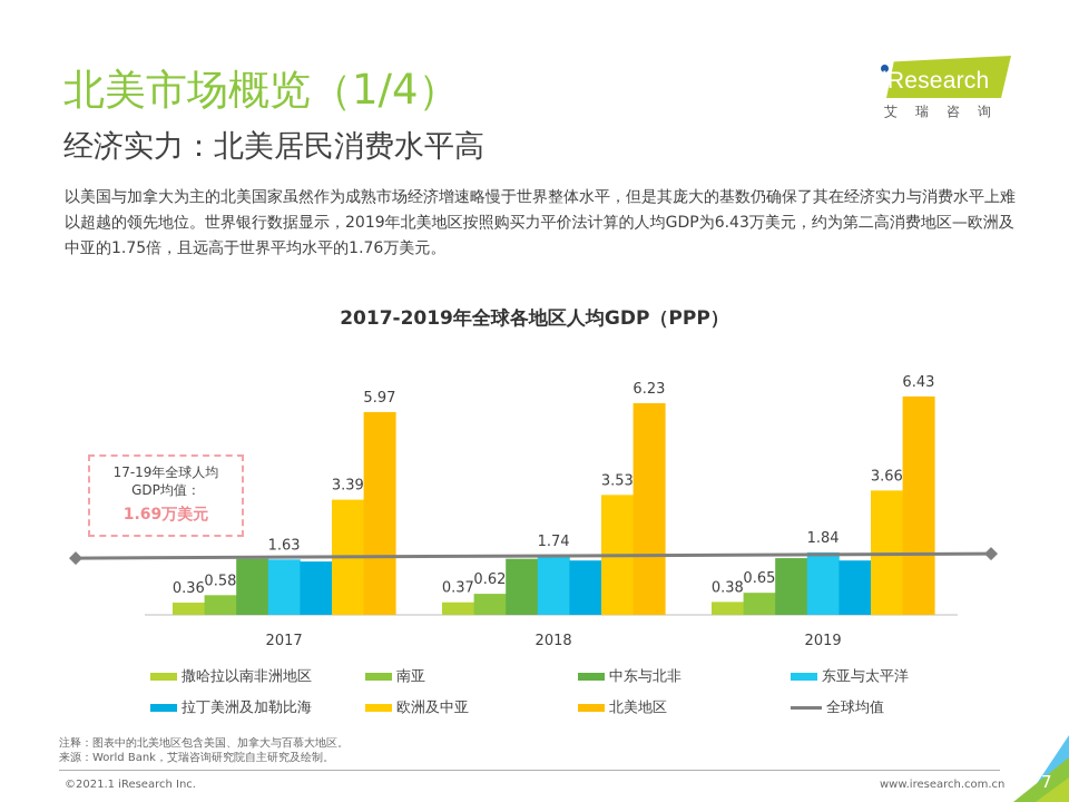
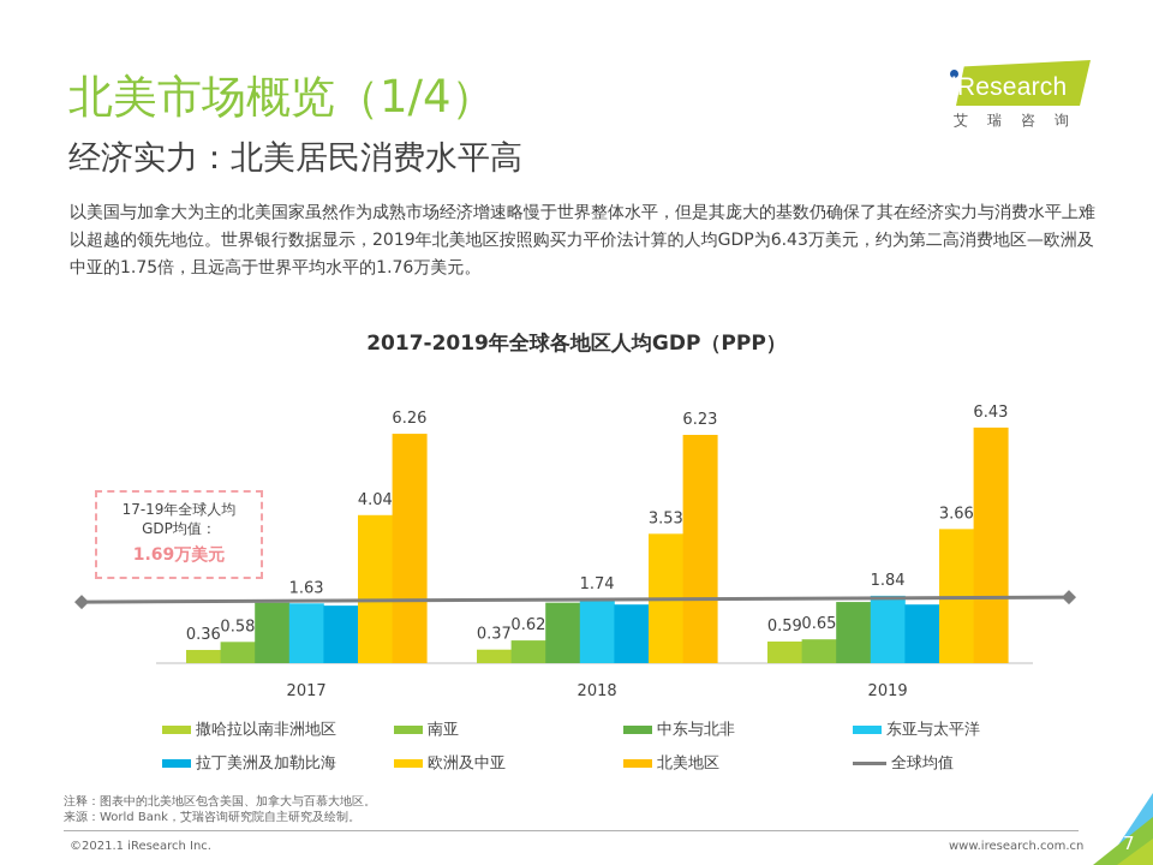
欧洲及中亚/2017: 3.39 -> 4.04
北美地区/2017: 5.97 -> 6.26
撒哈拉以南非洲地区/2019: 0.38 -> 0.59
